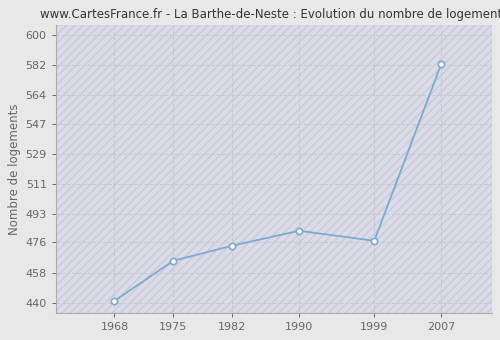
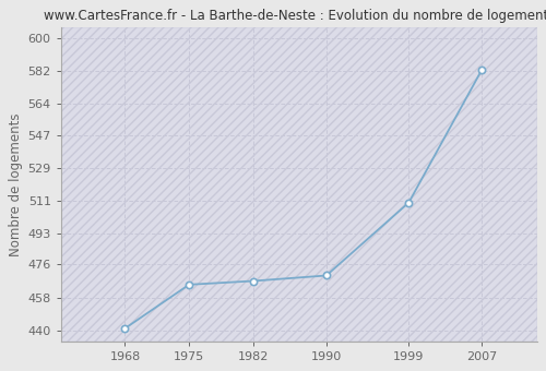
1982: 474 -> 467
1990: 483 -> 470
1999: 477 -> 510
